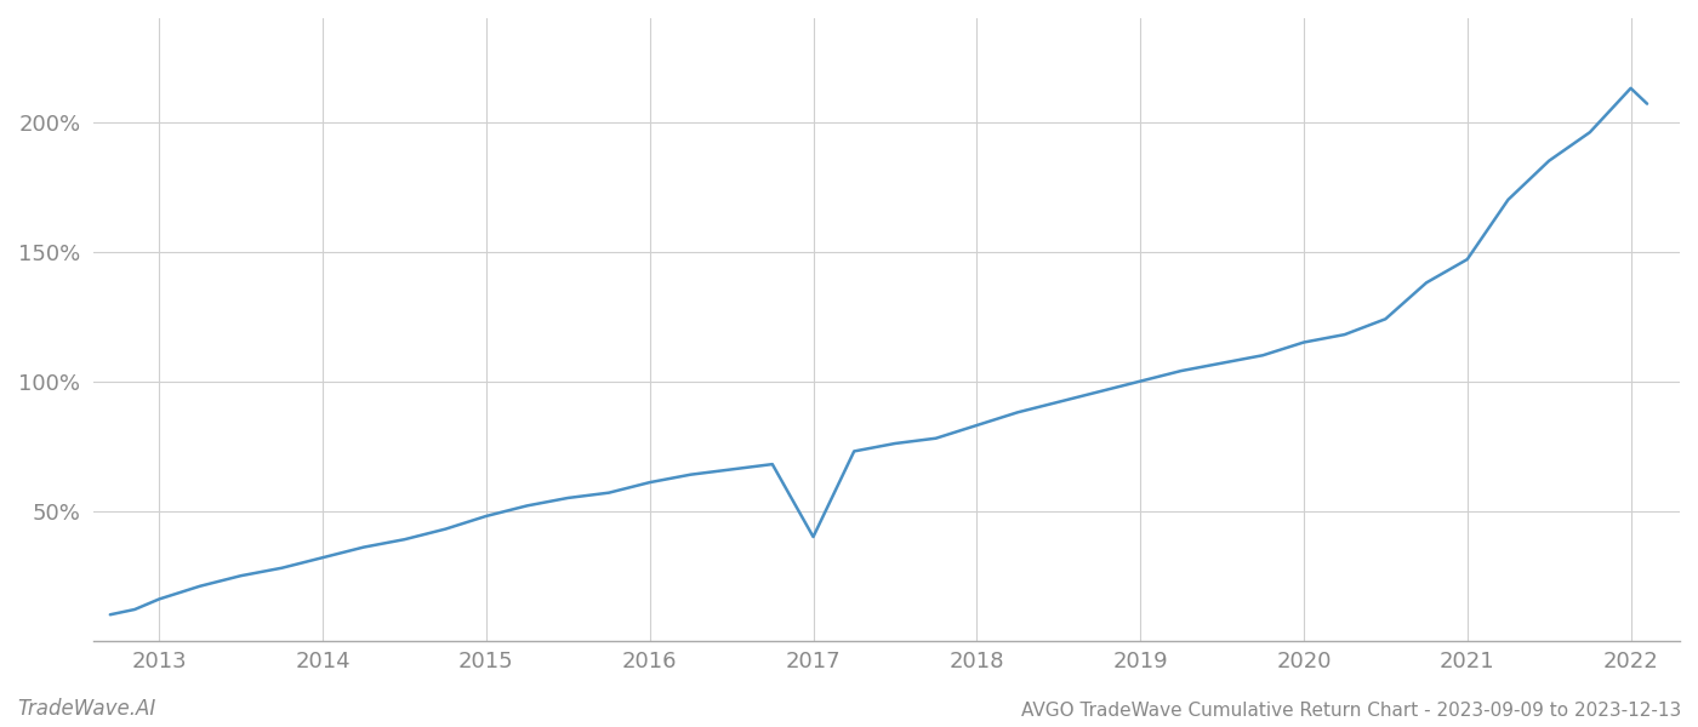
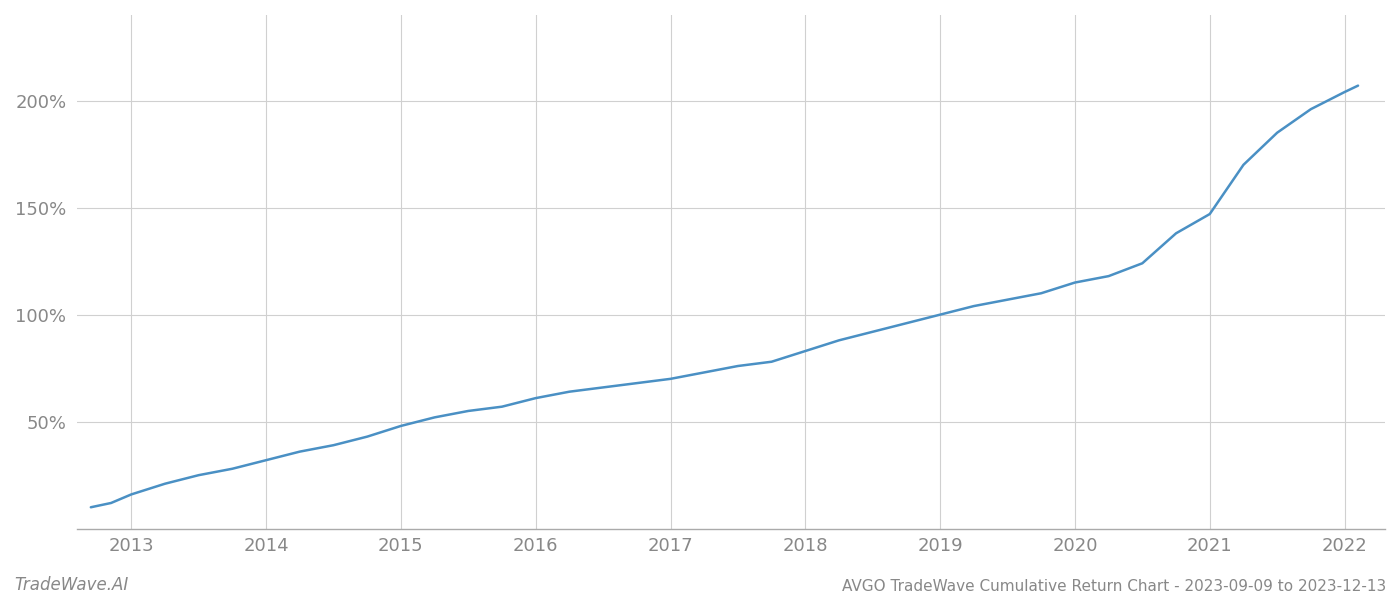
2017: 40% -> 70%
2022: 213% -> 204%
